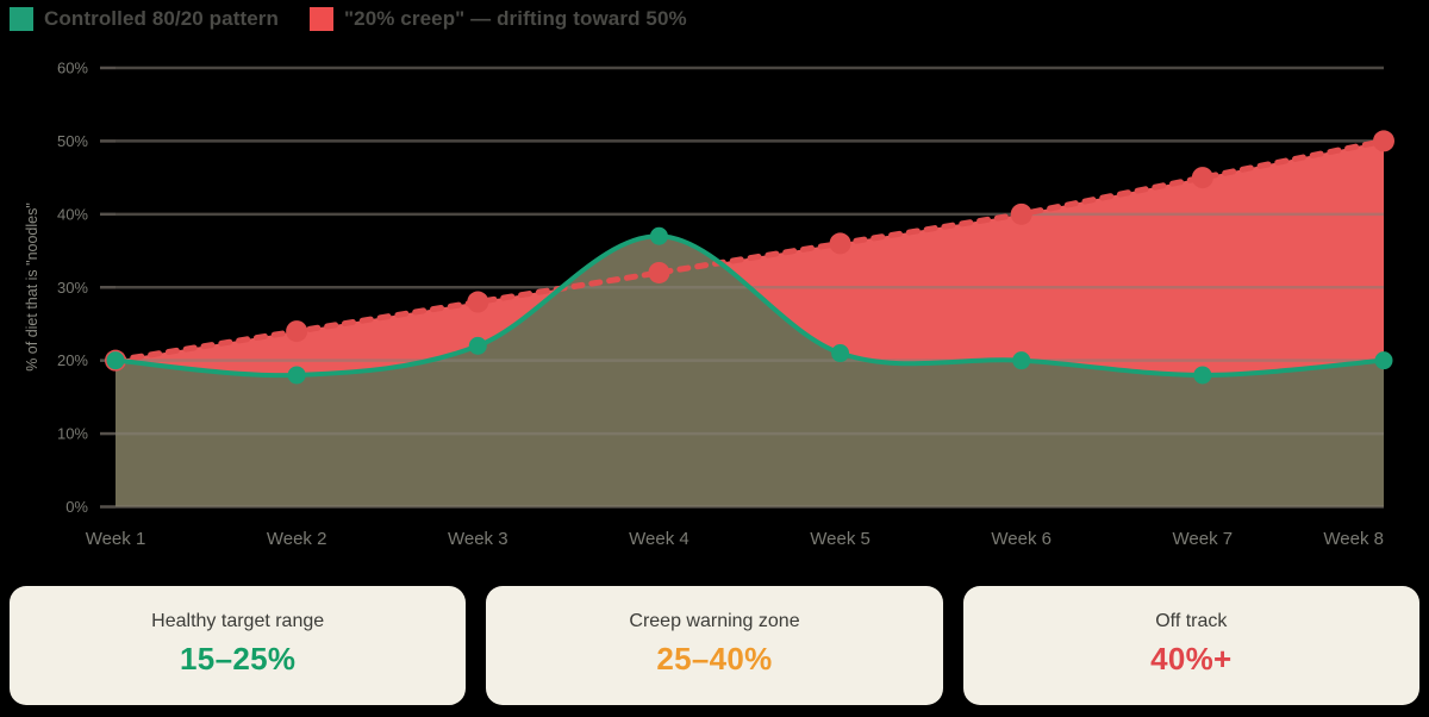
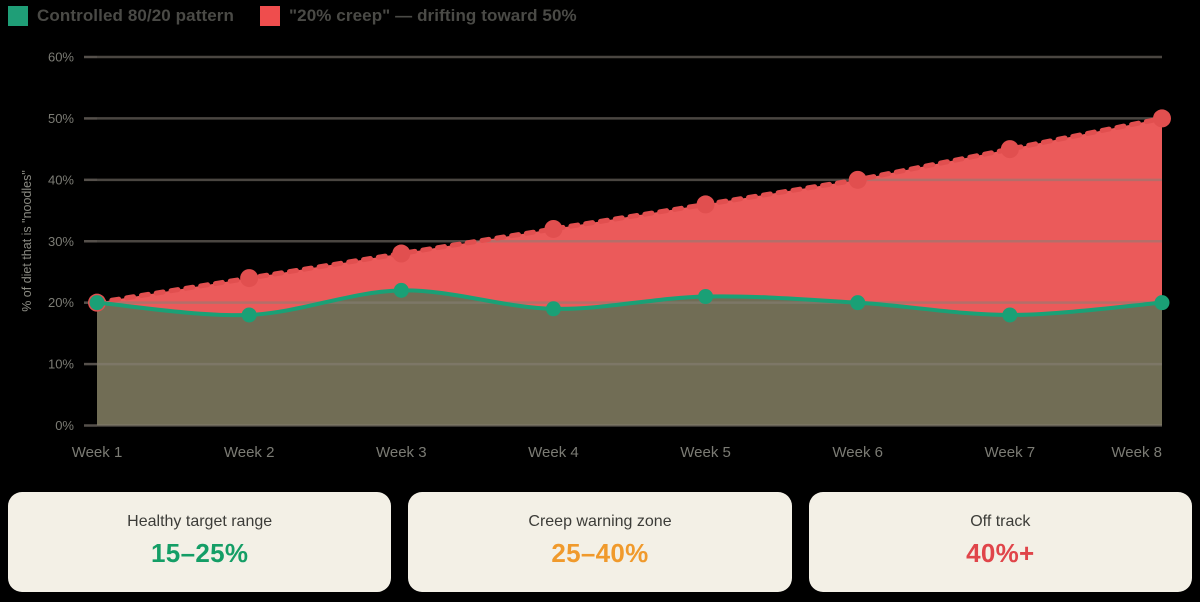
Controlled 80/20 pattern/Week 4: 37% -> 19%
